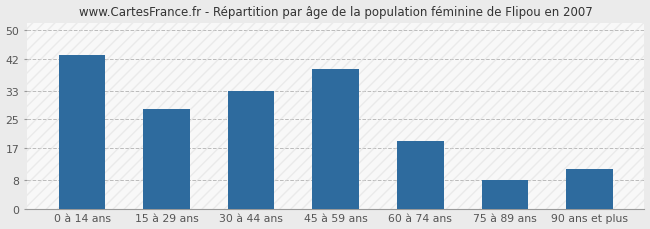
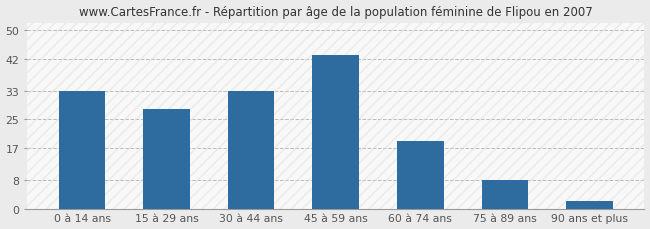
0 à 14 ans: 43 -> 33
45 à 59 ans: 39 -> 43
90 ans et plus: 11 -> 2
